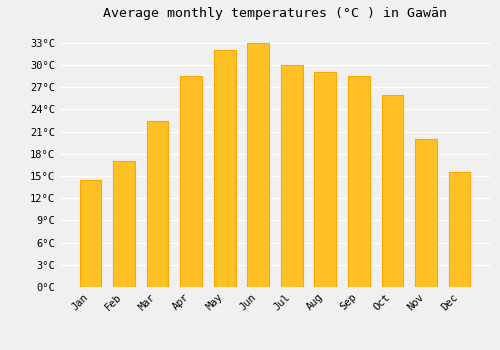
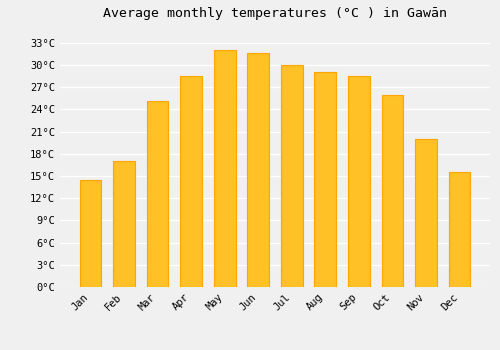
Mar: 22.5°C -> 25.2°C
Jun: 33.0°C -> 31.6°C
